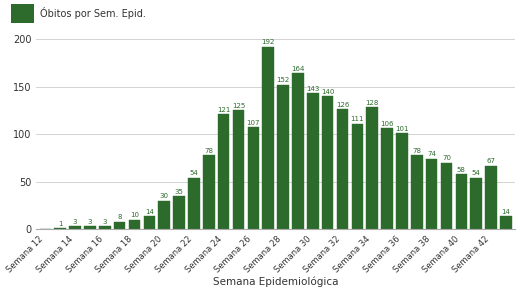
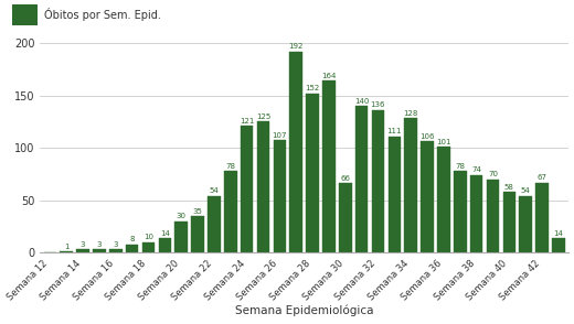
Semana 30: 143 -> 66
Semana 32: 126 -> 136
